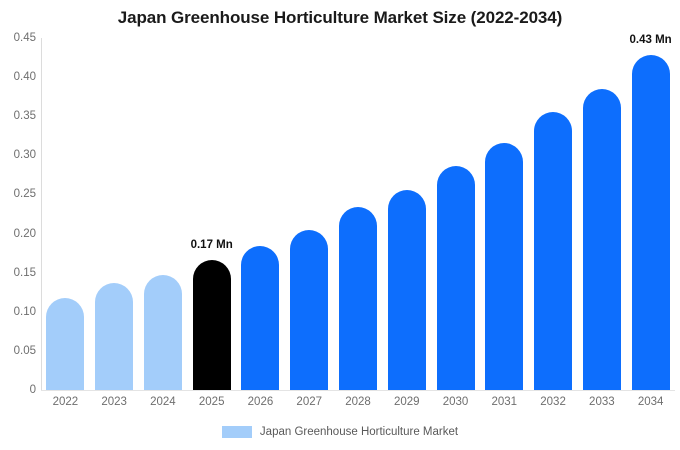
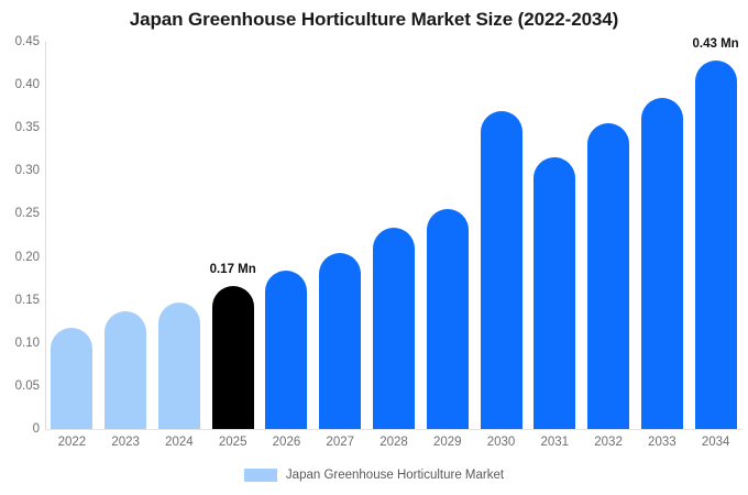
2030: 0.29 -> 0.37
